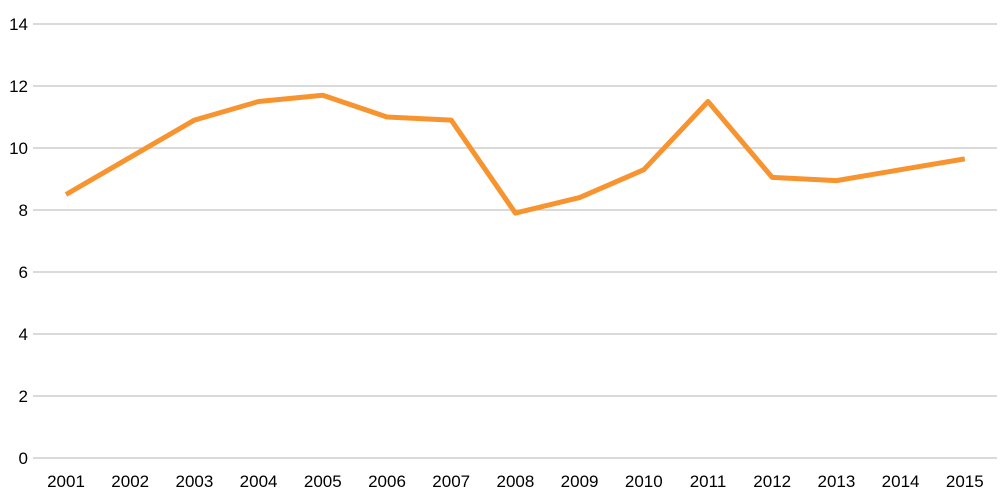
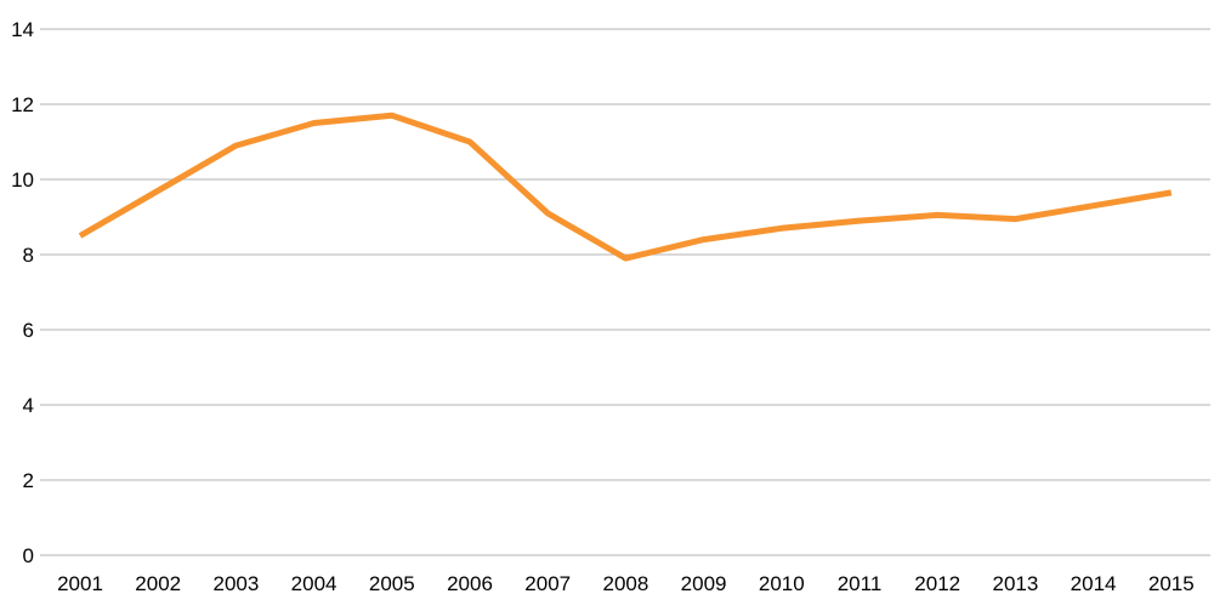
2007: 10.9 -> 9.1
2010: 9.3 -> 8.7
2011: 11.5 -> 8.9
